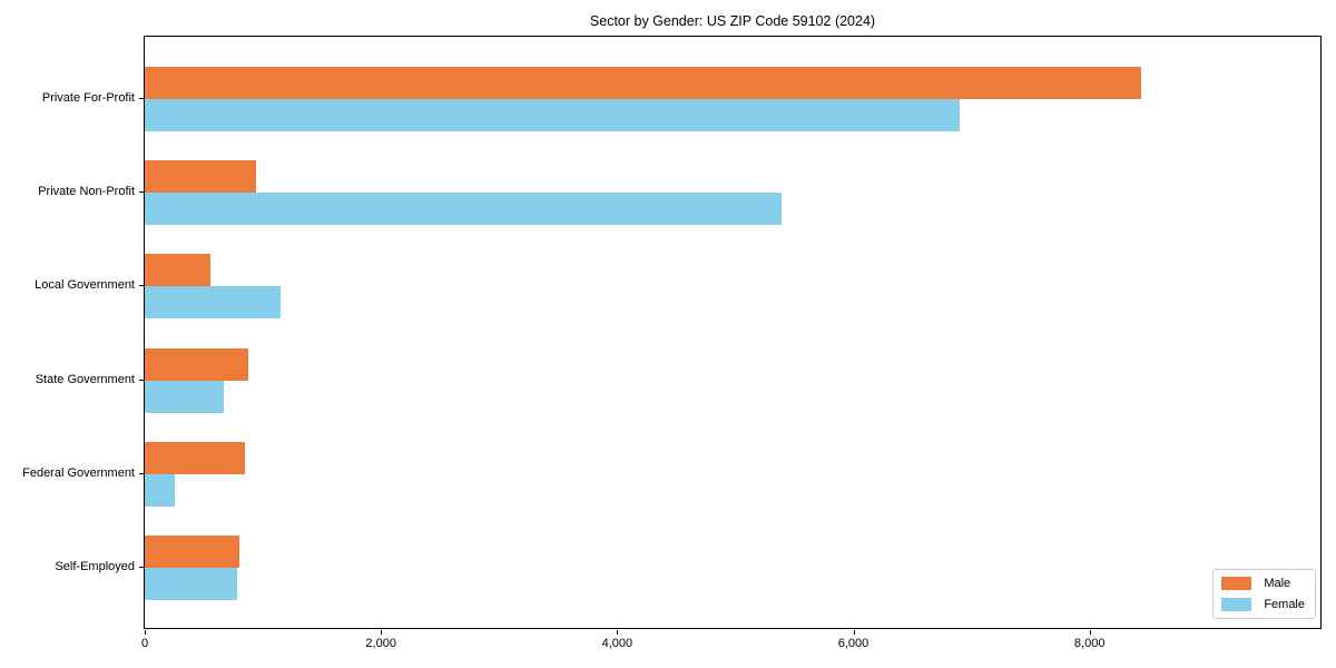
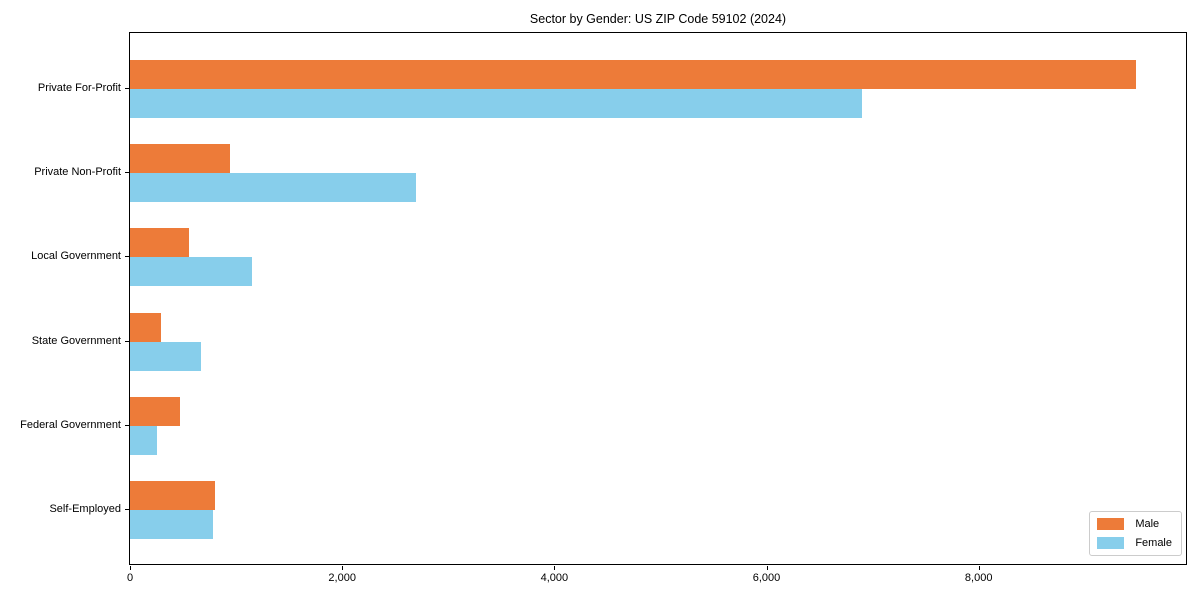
Male/Private For-Profit: 8440 -> 9480
Female/Private Non-Profit: 5390 -> 2700
Male/State Government: 880 -> 290
Male/Federal Government: 850 -> 480
